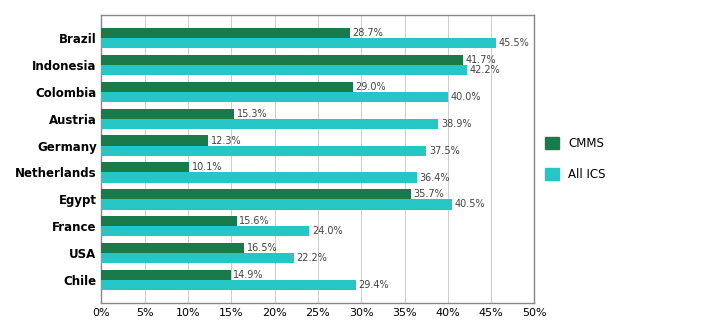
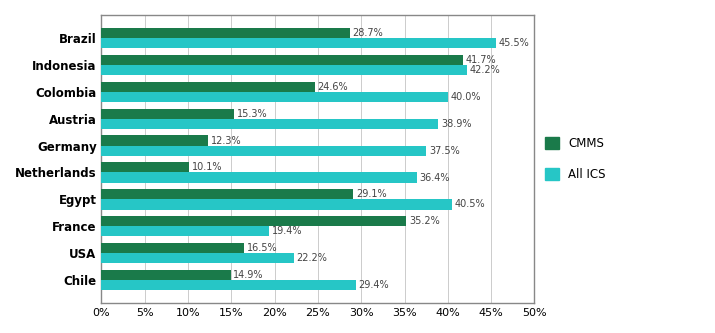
CMMS/Colombia: 29.0% -> 24.6%
CMMS/Egypt: 35.7% -> 29.1%
CMMS/France: 15.6% -> 35.2%
All ICS/France: 24.0% -> 19.4%
